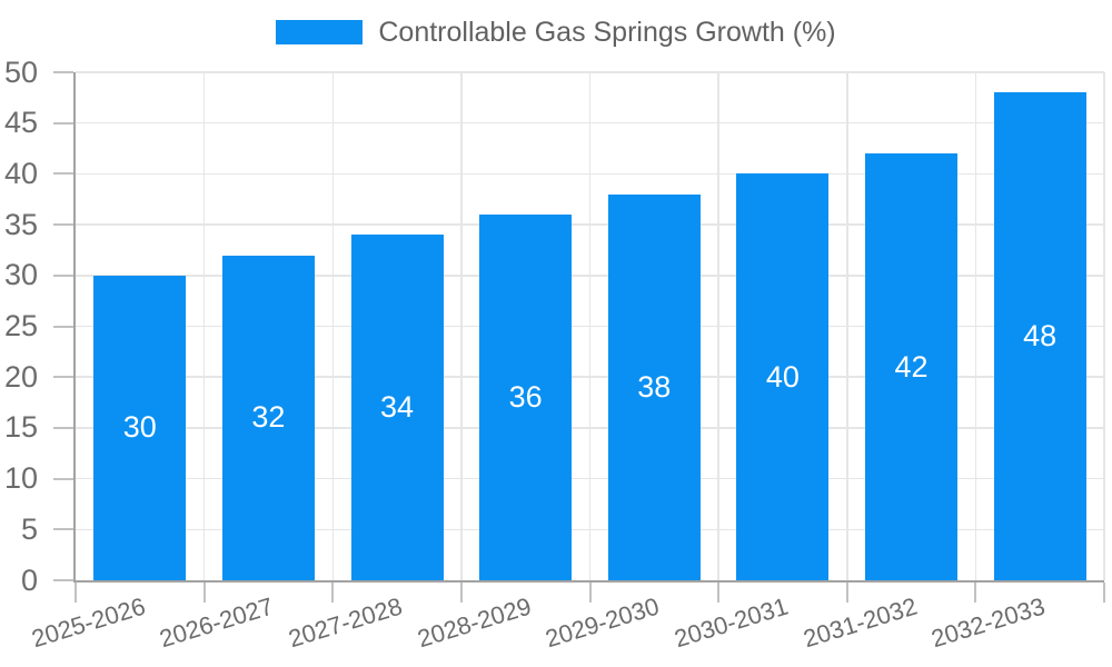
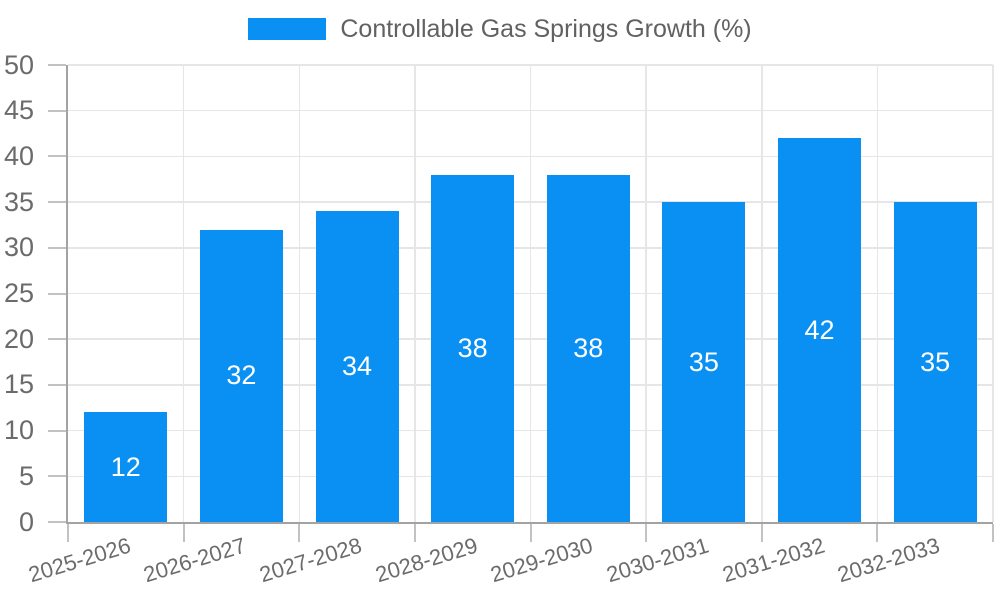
2025-2026: 30 -> 12
2028-2029: 36 -> 38
2030-2031: 40 -> 35
2032-2033: 48 -> 35
